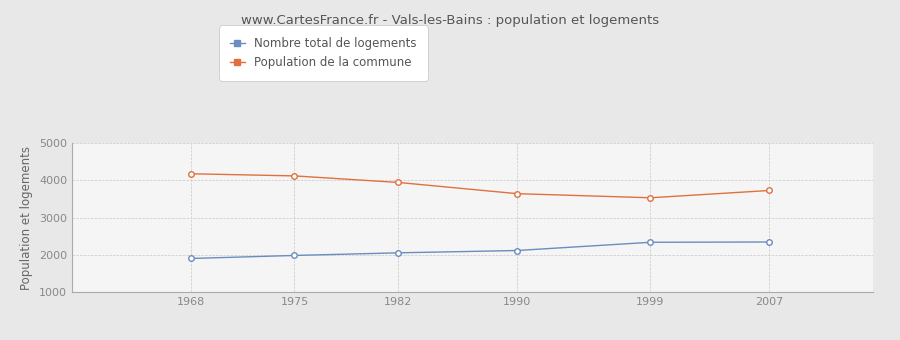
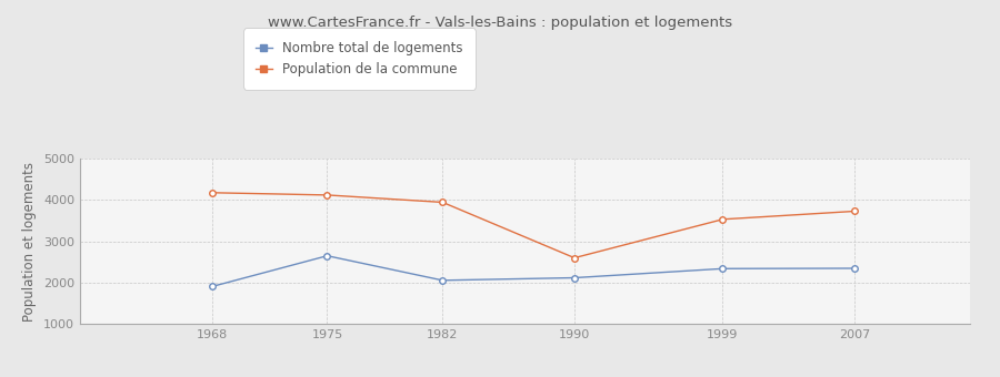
Nombre total de logements/1975: 1990 -> 2650
Population de la commune/1990: 3640 -> 2600
